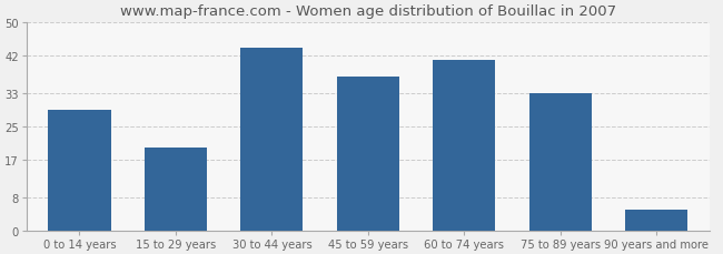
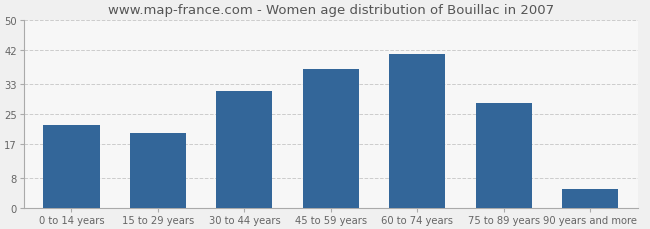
0 to 14 years: 29 -> 22
30 to 44 years: 44 -> 31
75 to 89 years: 33 -> 28
